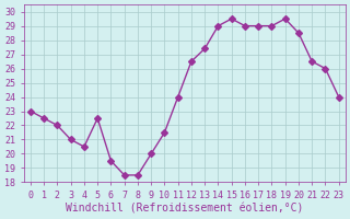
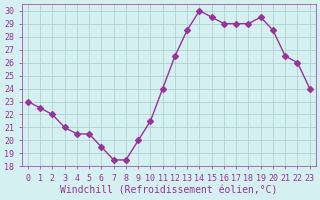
5: 22.5 -> 20.5
13: 27.4 -> 28.5
14: 29.0 -> 30.0
